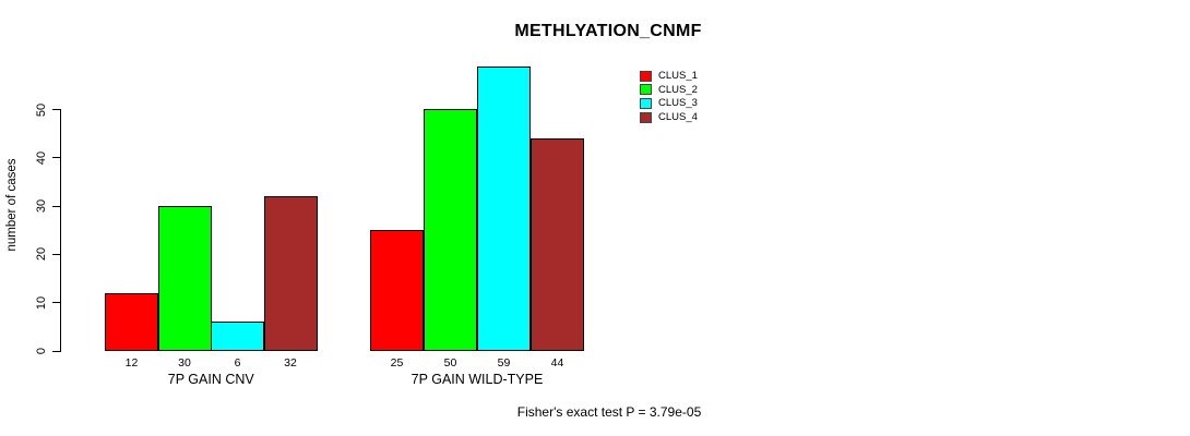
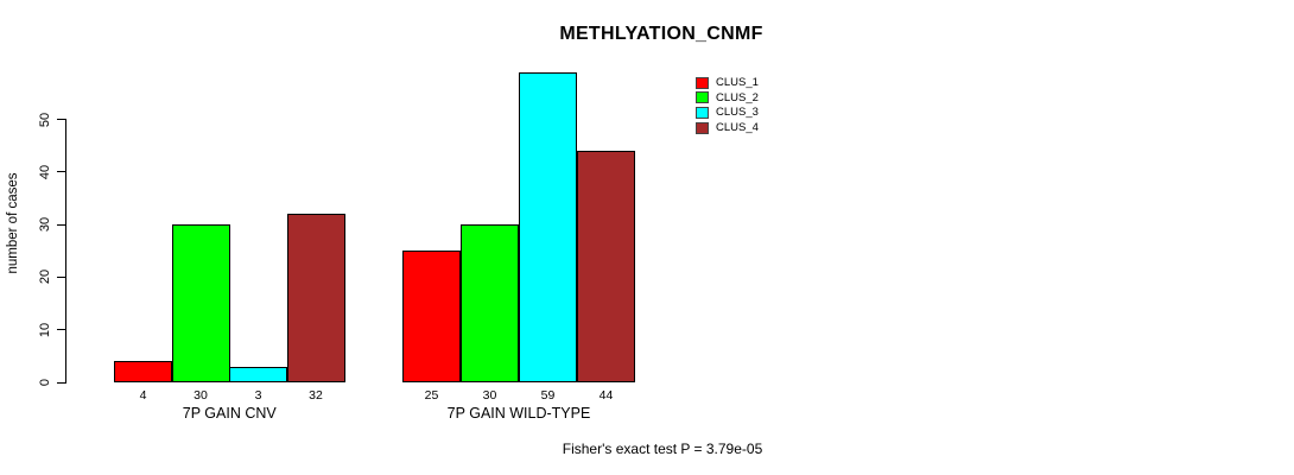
CLUS_1/7P GAIN CNV: 12 -> 4
CLUS_3/7P GAIN CNV: 6 -> 3
CLUS_2/7P GAIN WILD-TYPE: 50 -> 30
